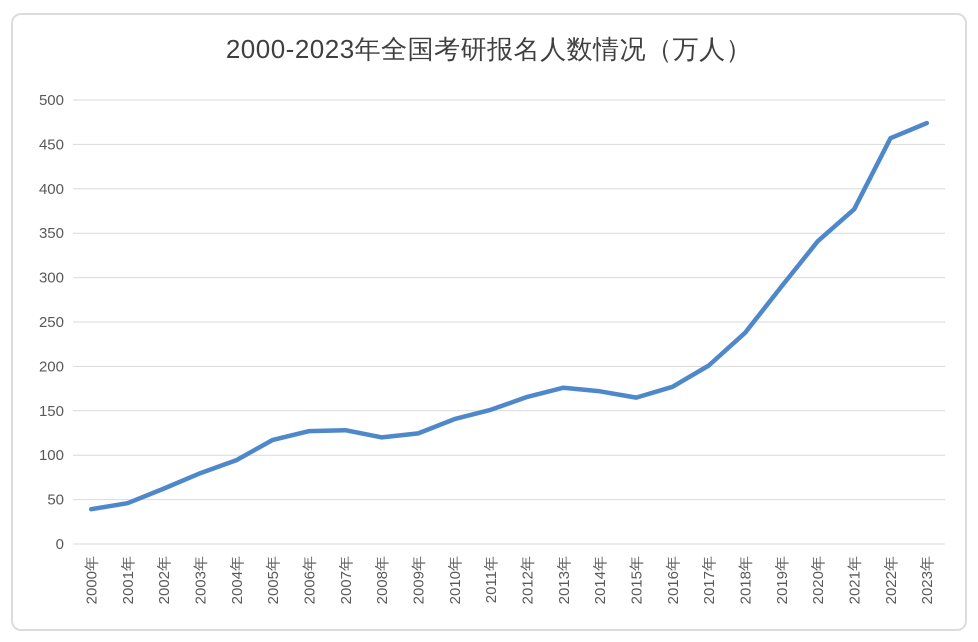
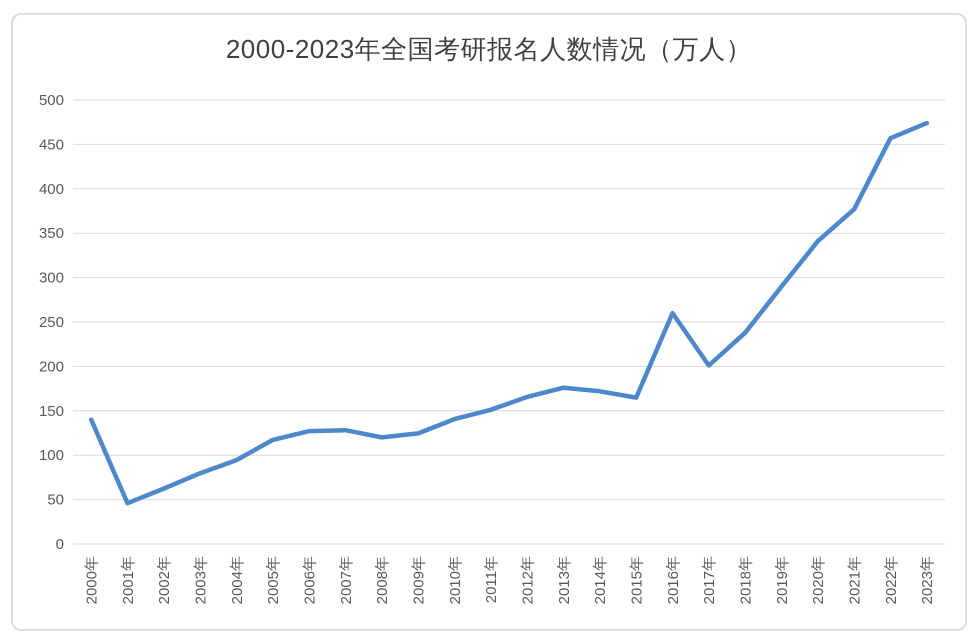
2000年: 40 -> 140
2016年: 180 -> 260
